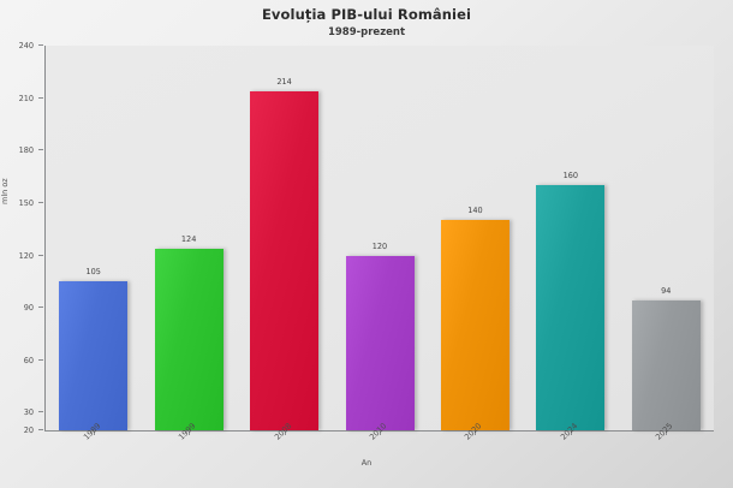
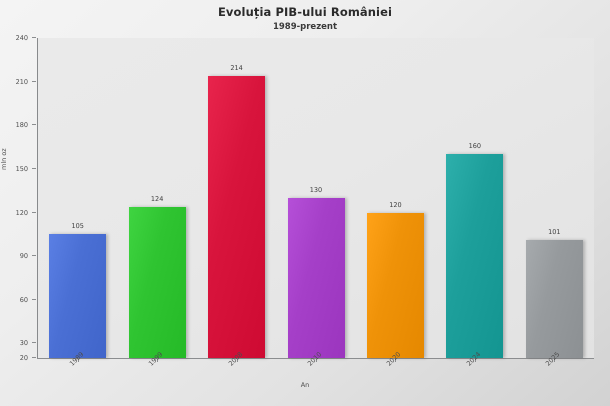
2010: 120 -> 130
2020: 140 -> 120
2025: 94 -> 101
